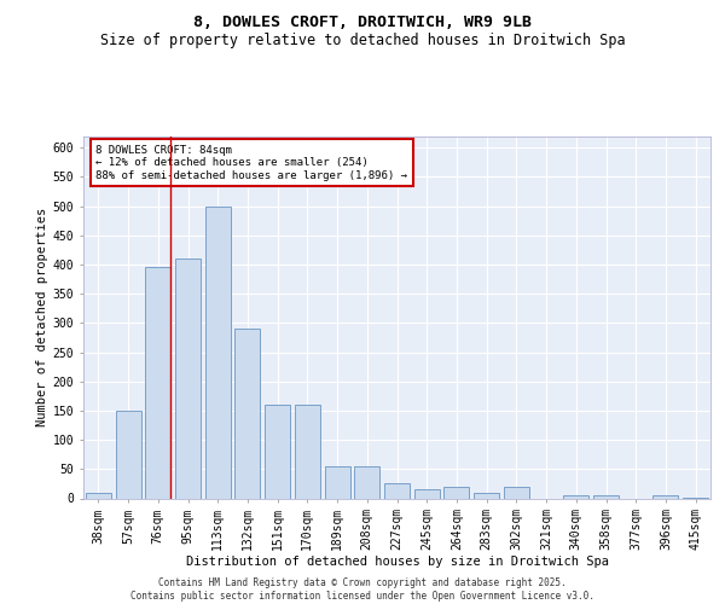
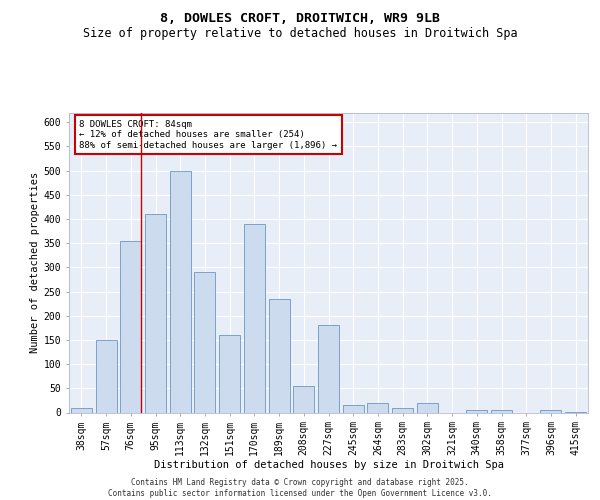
76sqm: 395 -> 355
170sqm: 160 -> 390
189sqm: 55 -> 235
227sqm: 25 -> 180
